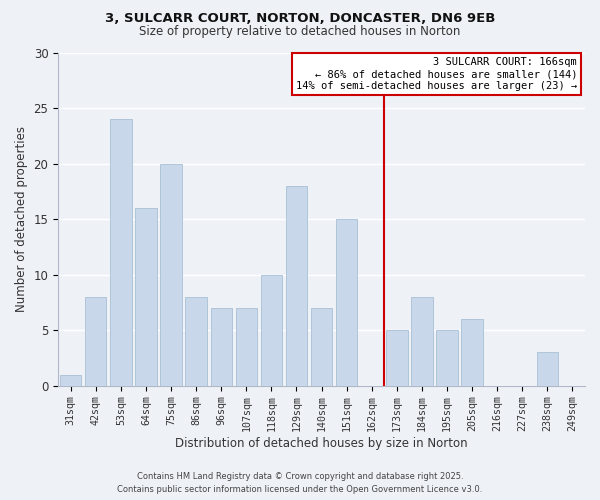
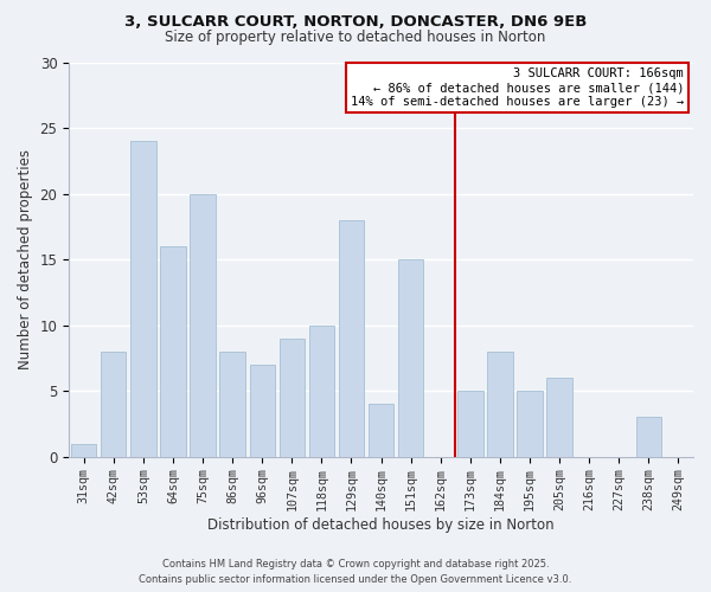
107sqm: 7 -> 9
140sqm: 7 -> 4
